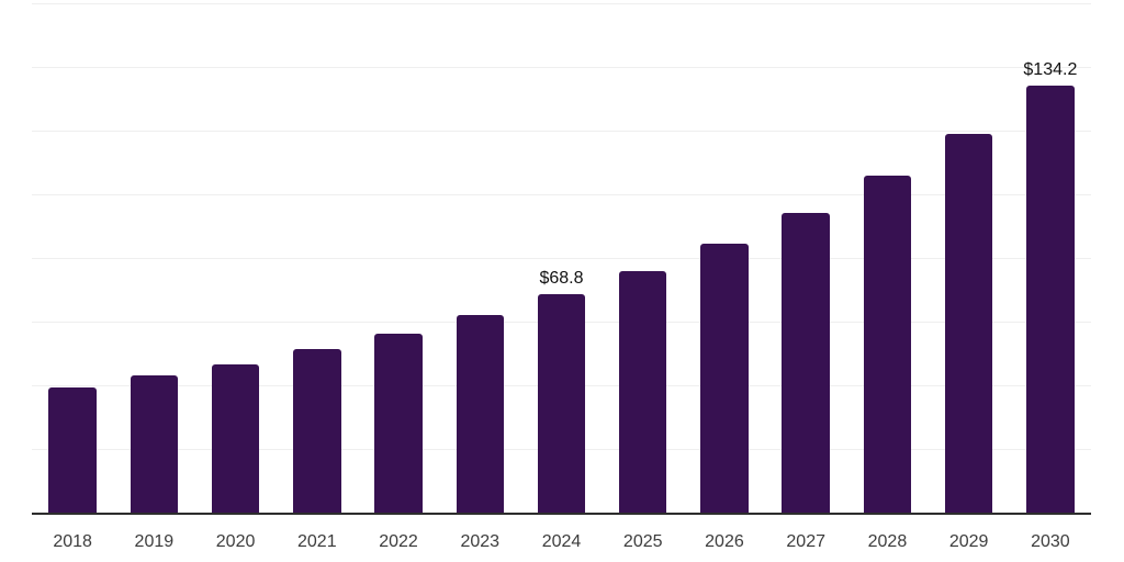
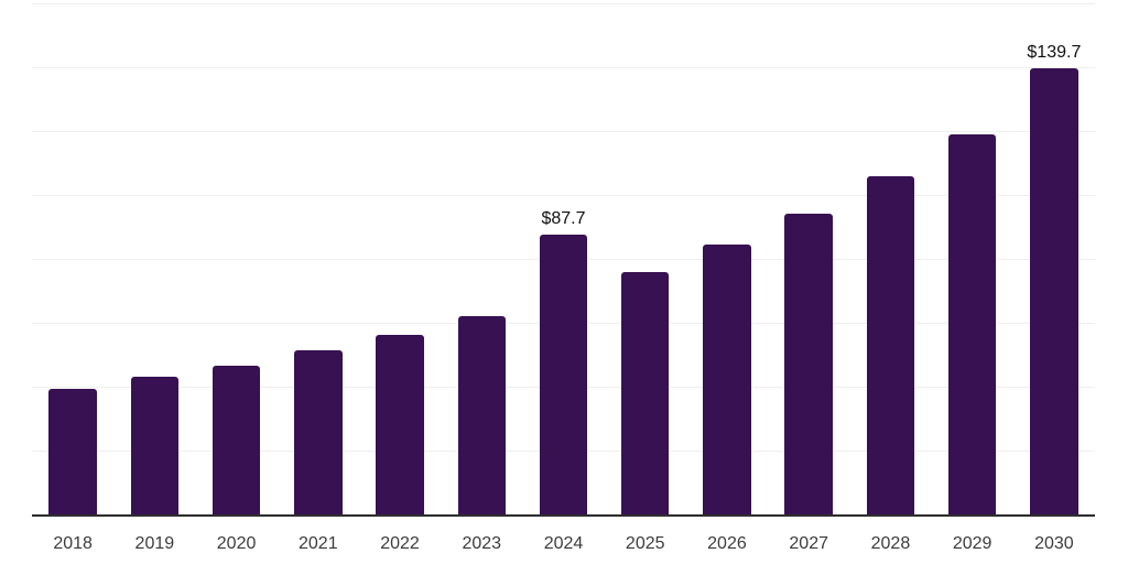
2024: $68.8 -> $87.7
2030: $134.2 -> $139.7
